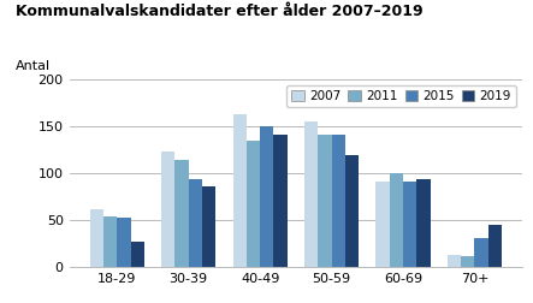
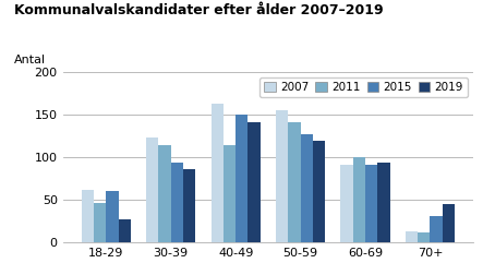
2011/18-29: 54 -> 46
2015/18-29: 52 -> 60
2011/40-49: 134 -> 114
2015/50-59: 140 -> 126
